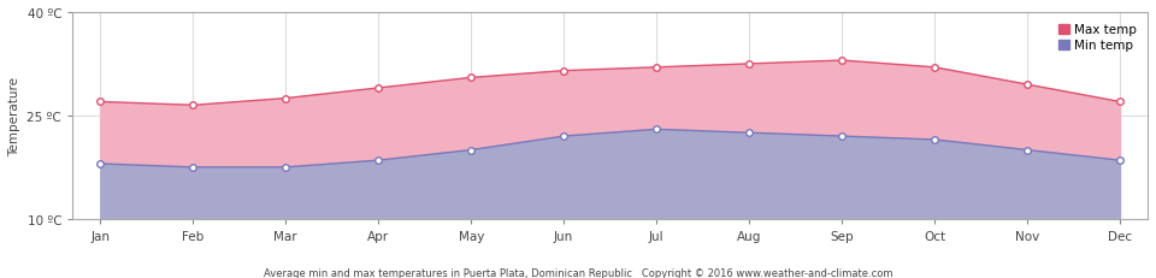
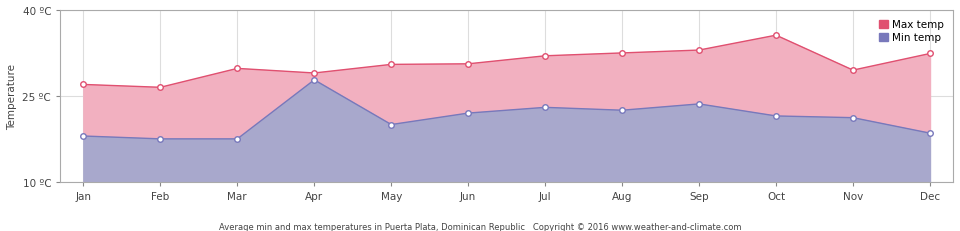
Max temp/Mar: 27.5 ºC -> 29.8 ºC
Min temp/Apr: 18.5 ºC -> 27.8 ºC
Max temp/Jun: 31.5 ºC -> 30.6 ºC
Min temp/Sep: 22.0 ºC -> 23.6 ºC
Max temp/Oct: 32.0 ºC -> 35.6 ºC
Min temp/Nov: 20.0 ºC -> 21.2 ºC
Max temp/Dec: 27.0 ºC -> 32.4 ºC
